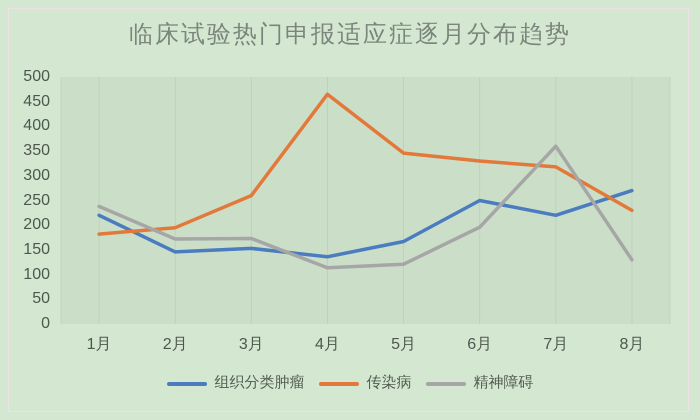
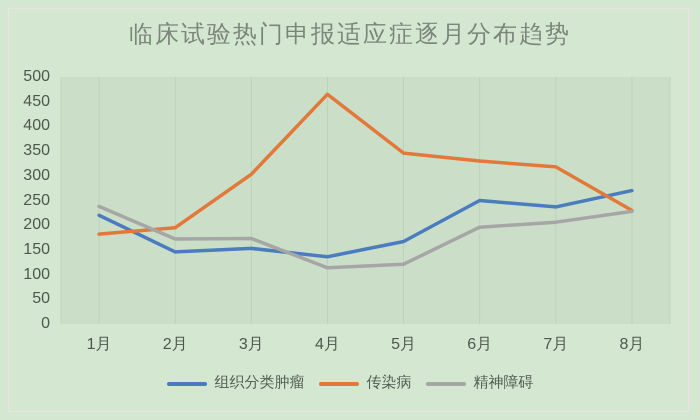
传染病/3月: 260 -> 300
组织分类肿瘤/7月: 220 -> 240
精神障碍/7月: 360 -> 210
精神障碍/8月: 130 -> 230
